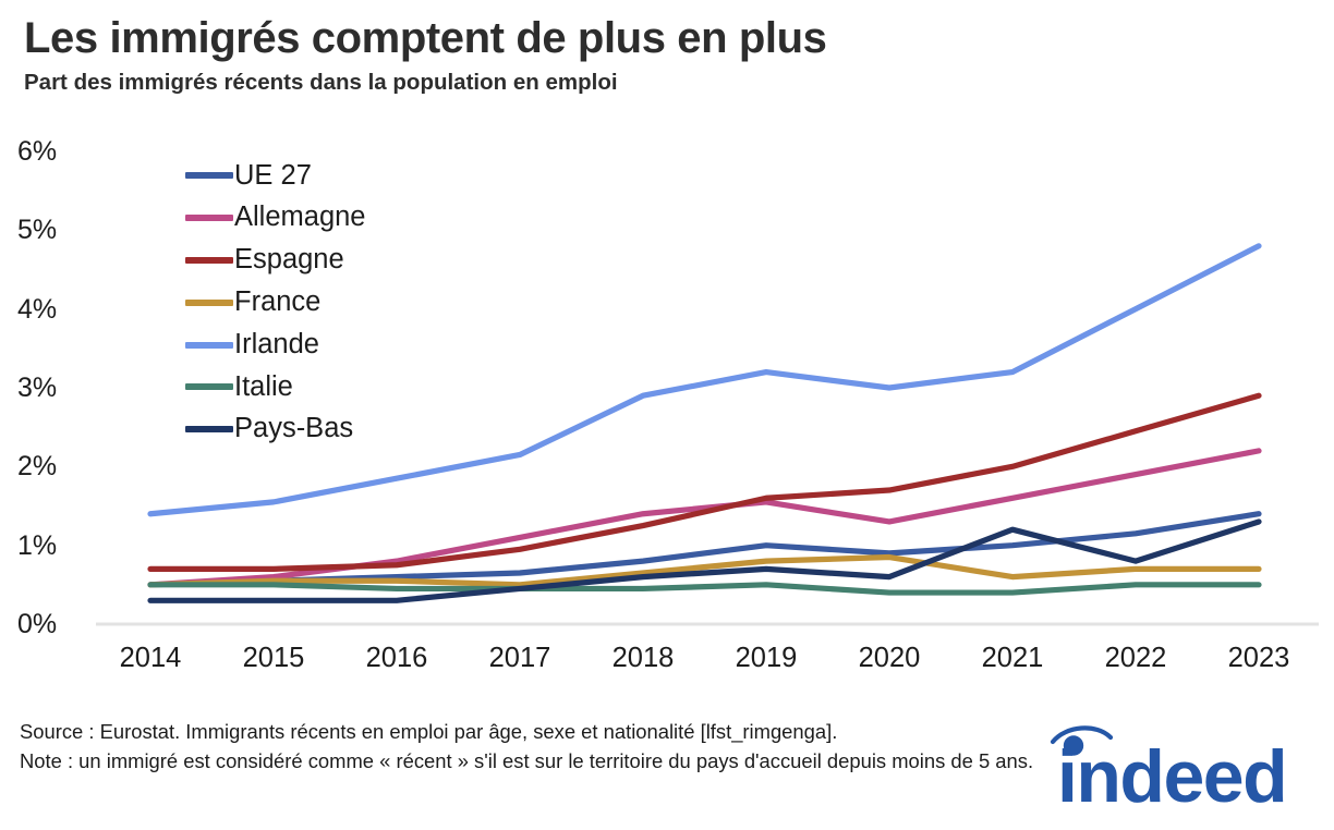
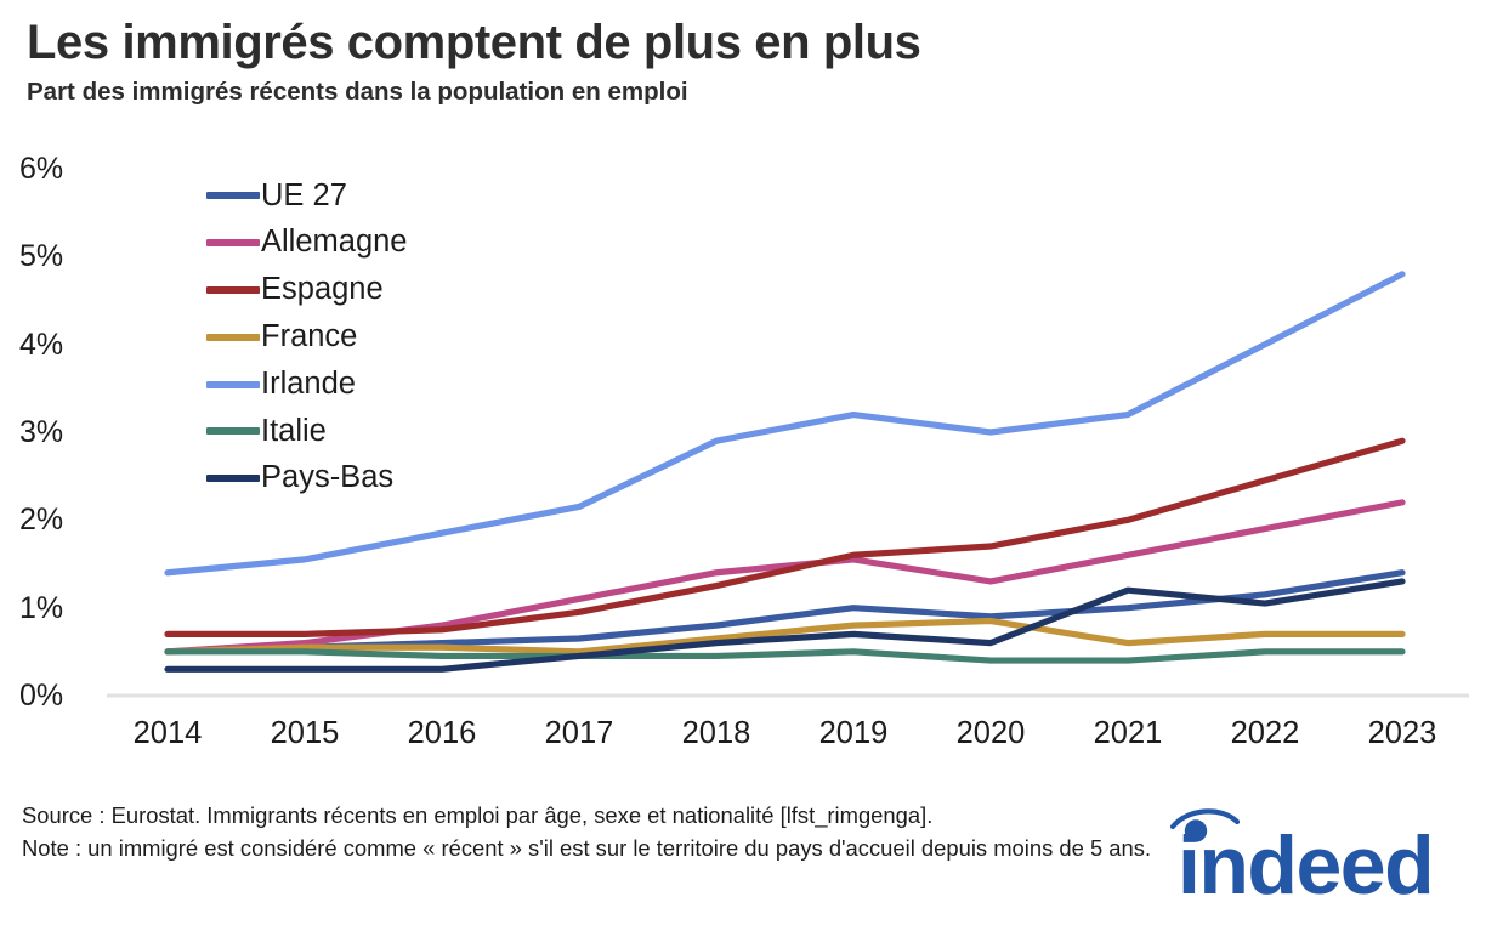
Pays-Bas/2022: 0.8% -> 1.1%
